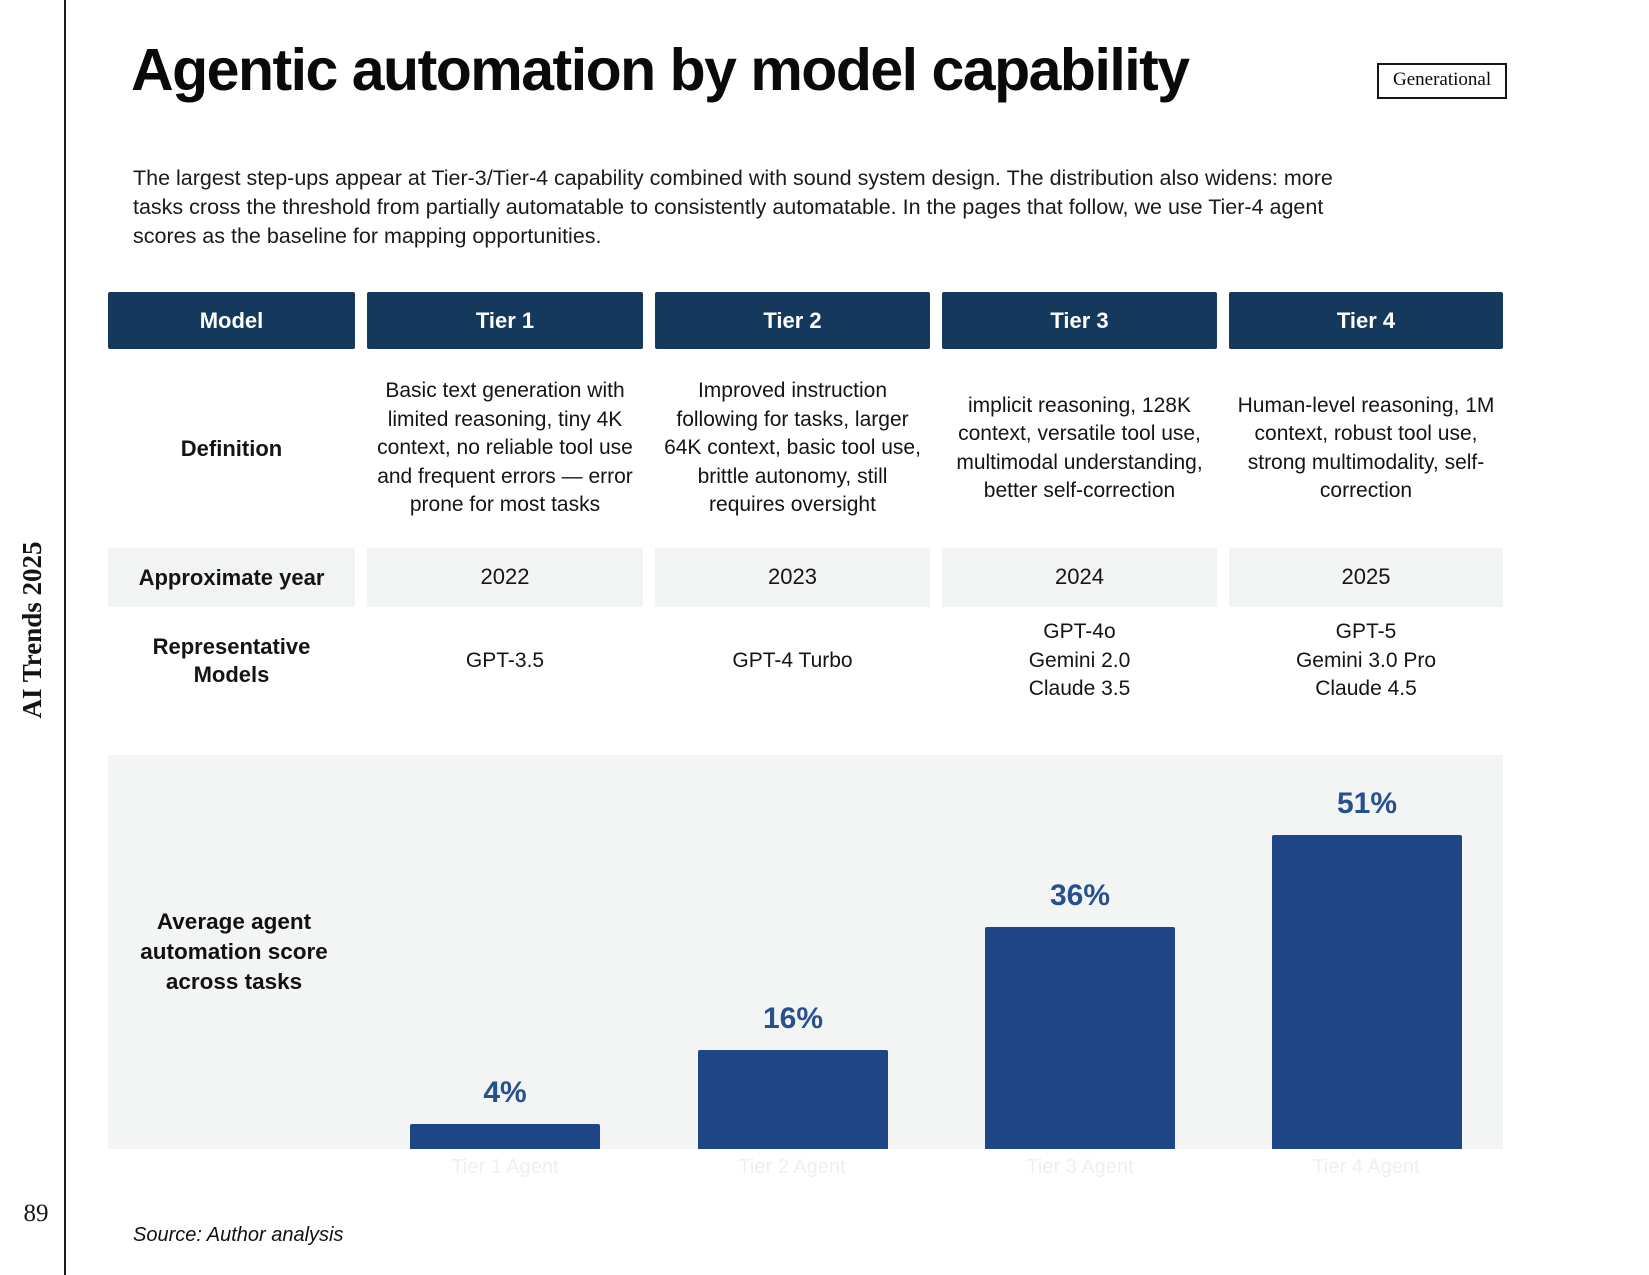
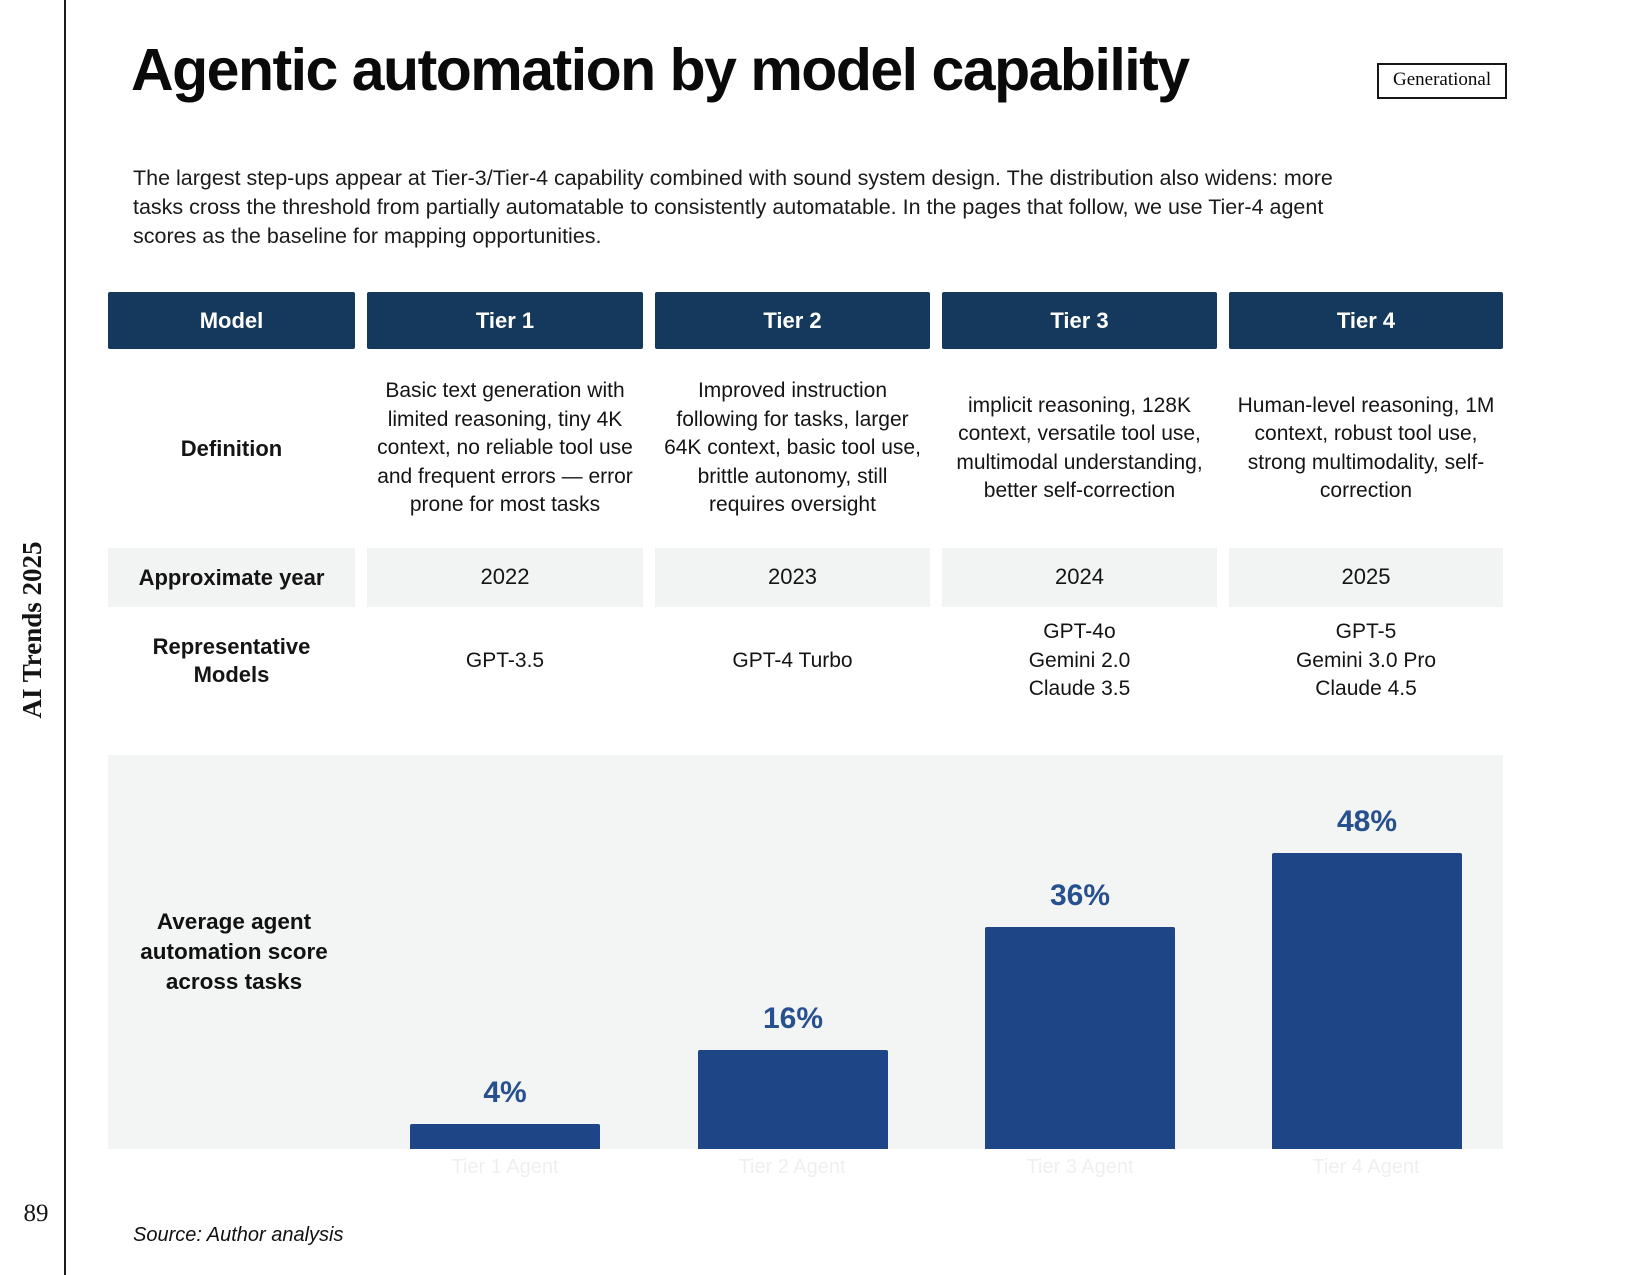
Tier 4 Agent: 51% -> 48%
